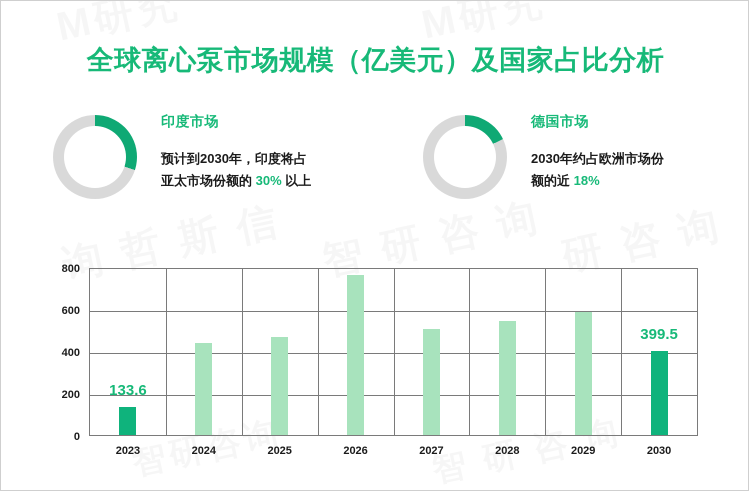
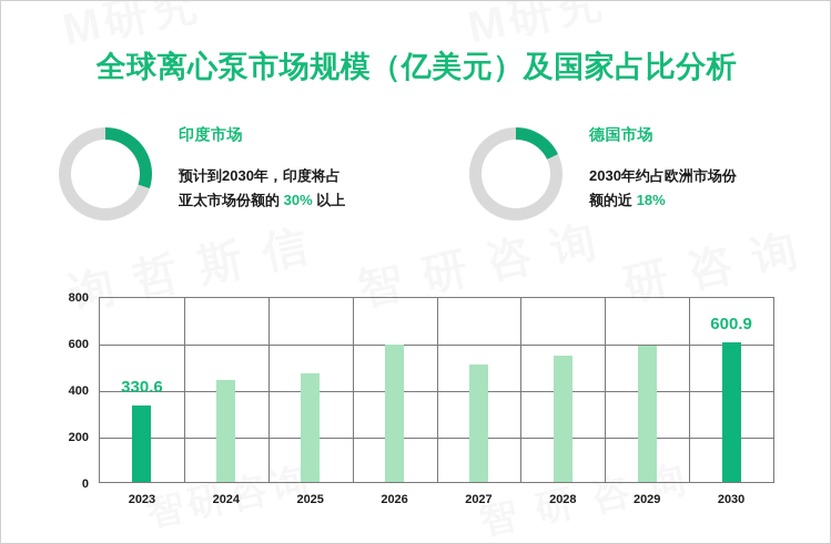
2023: 133.6 -> 330.6
2026: 760 -> 590
2030: 399.5 -> 600.9
